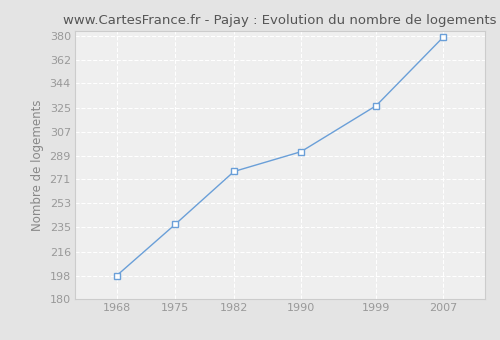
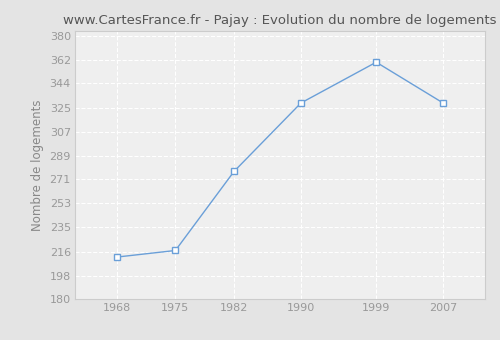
1968: 198 -> 212
1975: 237 -> 217
1990: 292 -> 329
1999: 327 -> 360
2007: 379 -> 329
